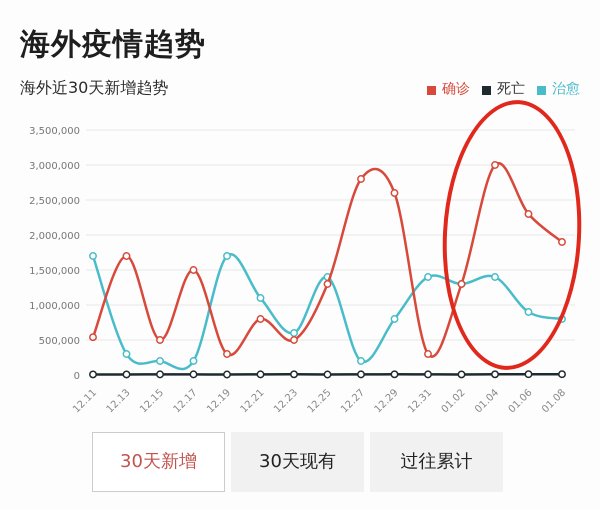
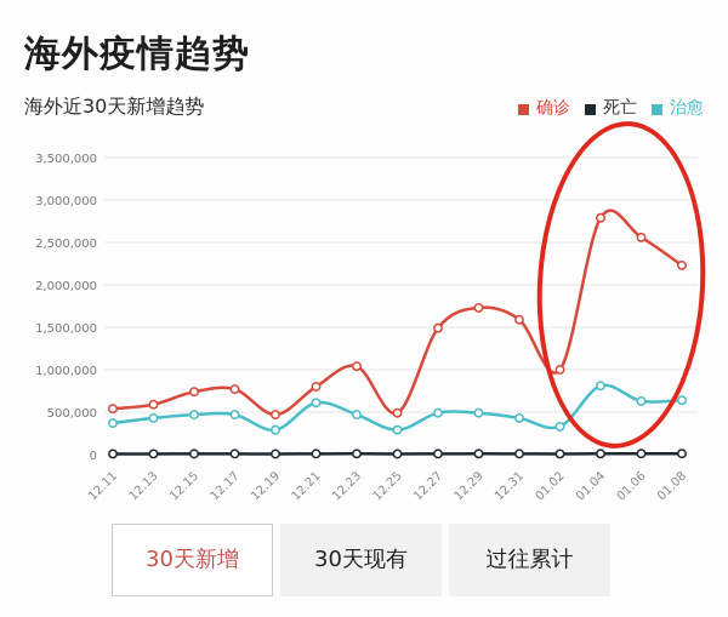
治愈/12.11: 1700000 -> 400000
确诊/12.13: 1700000 -> 600000
治愈/12.13: 300000 -> 400000
确诊/12.15: 500000 -> 700000
治愈/12.15: 200000 -> 500000
确诊/12.17: 1500000 -> 800000
治愈/12.17: 200000 -> 500000
确诊/12.19: 300000 -> 500000
治愈/12.19: 1700000 -> 300000
治愈/12.21: 1100000 -> 600000
确诊/12.23: 500000 -> 1000000
治愈/12.23: 600000 -> 500000
确诊/12.25: 1300000 -> 500000
治愈/12.25: 1400000 -> 300000
确诊/12.27: 2800000 -> 1500000
治愈/12.27: 200000 -> 500000
确诊/12.29: 2600000 -> 1700000
治愈/12.29: 800000 -> 500000
确诊/12.31: 300000 -> 1600000
治愈/12.31: 1400000 -> 400000
确诊/01.02: 1300000 -> 1000000
治愈/01.02: 1300000 -> 300000
确诊/01.04: 3000000 -> 2800000
治愈/01.04: 1400000 -> 800000
确诊/01.06: 2300000 -> 2600000
治愈/01.06: 900000 -> 600000
确诊/01.08: 1900000 -> 2200000
治愈/01.08: 800000 -> 600000
